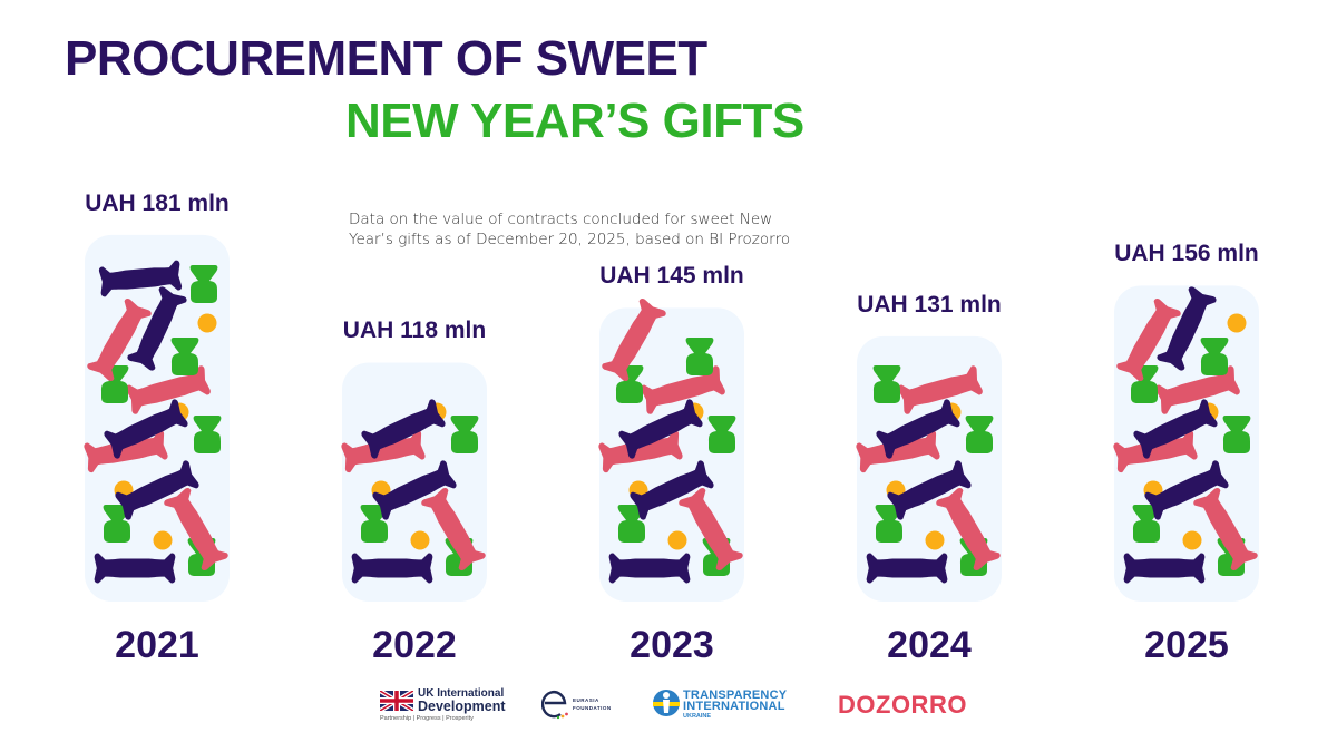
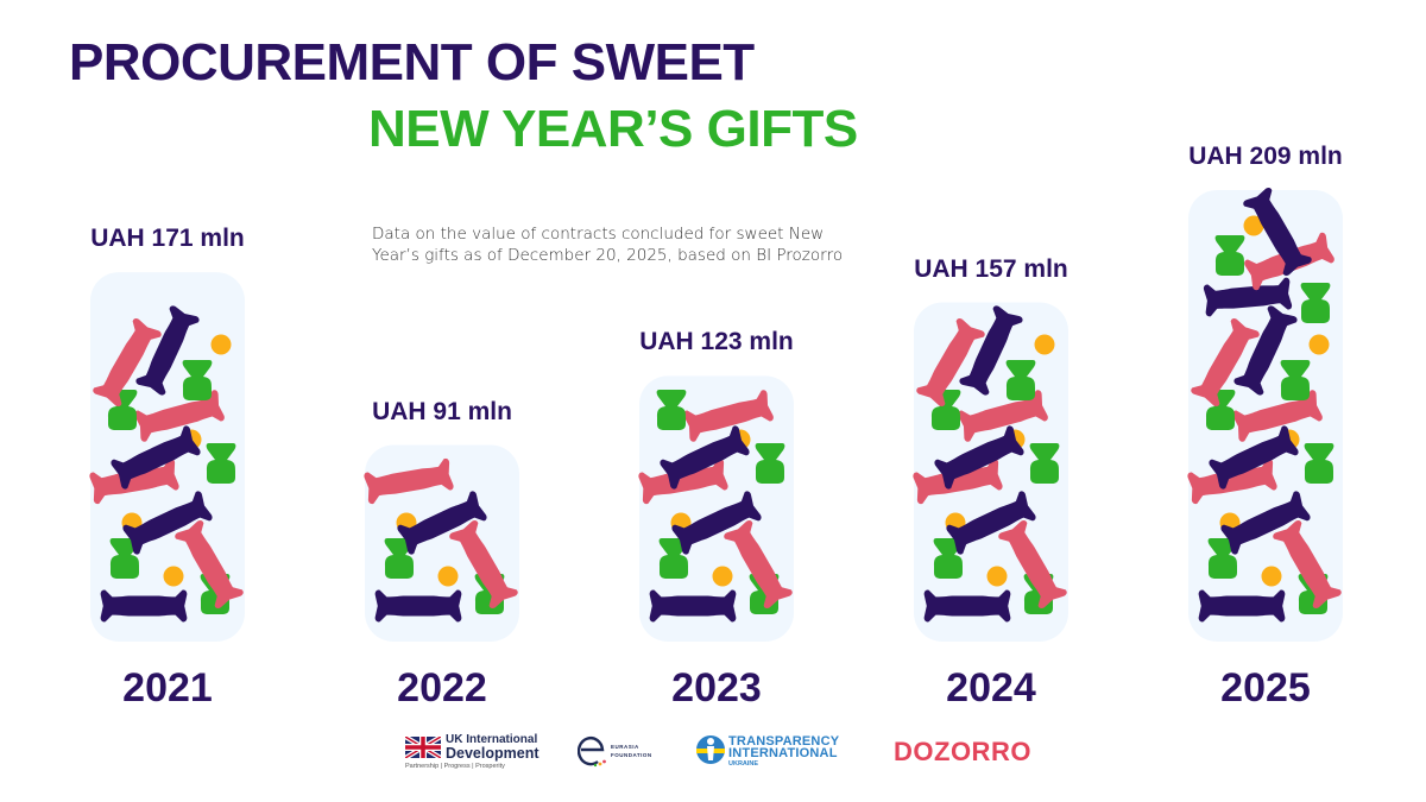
2021: 181 -> 171
2022: 118 -> 91
2023: 145 -> 123
2024: 131 -> 157
2025: 156 -> 209
